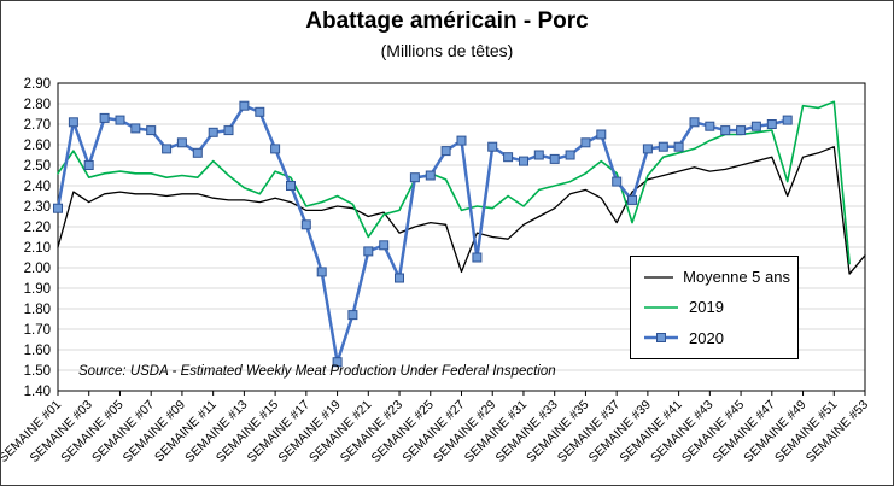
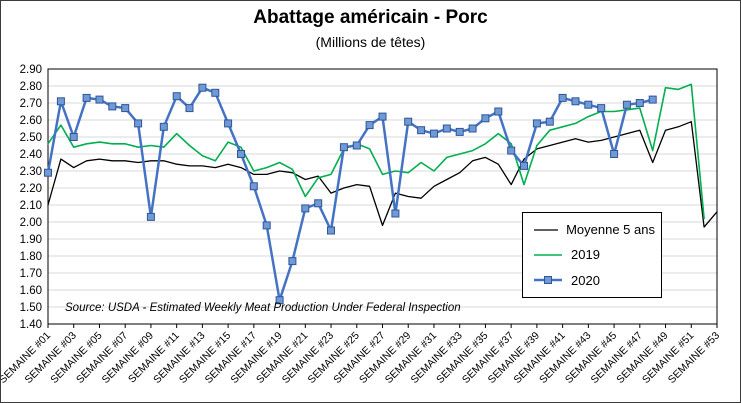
2020/SEMAINE #09: 2.61 -> 2.03
2020/SEMAINE #11: 2.66 -> 2.74
2020/SEMAINE #41: 2.59 -> 2.73
2020/SEMAINE #45: 2.67 -> 2.40
